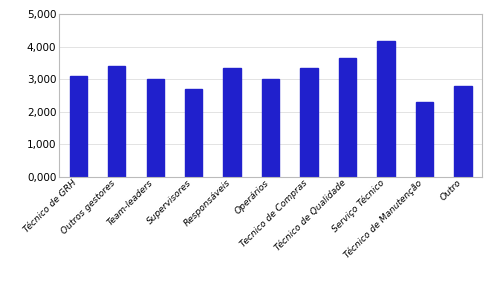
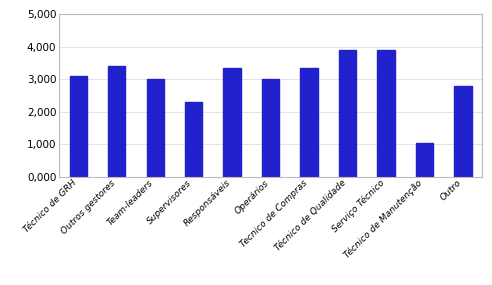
Supervisores: 2,70 -> 2,30
Técnico de Qualidade: 3,65 -> 3,90
Serviço Técnico: 4,18 -> 3,90
Técnico de Manutenção: 2,30 -> 1,05
